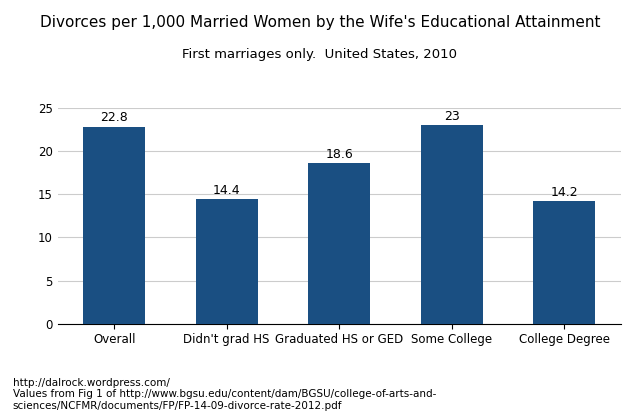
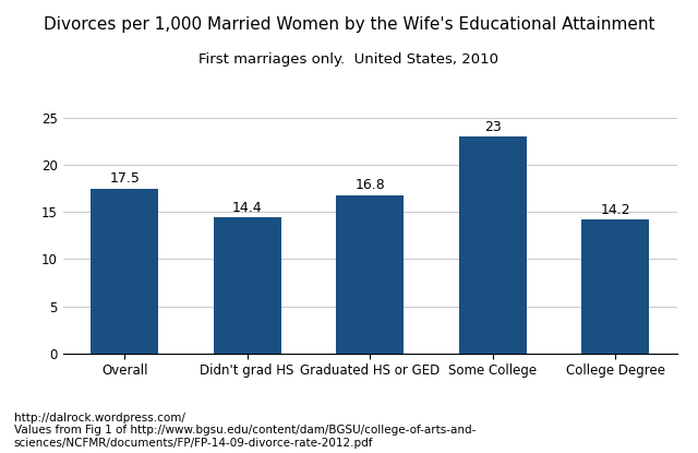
Overall: 22.8 -> 17.5
Graduated HS or GED: 18.6 -> 16.8
